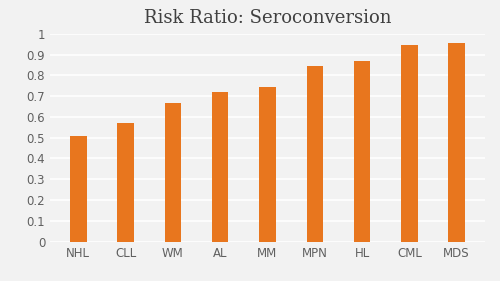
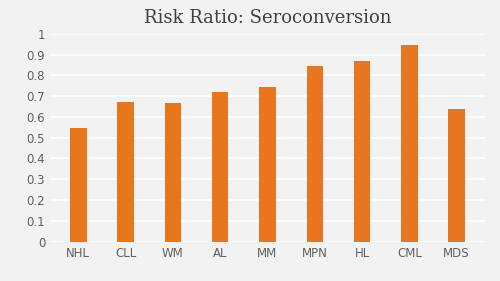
NHL: 0.510 -> 0.545
CLL: 0.570 -> 0.670
MDS: 0.955 -> 0.640
